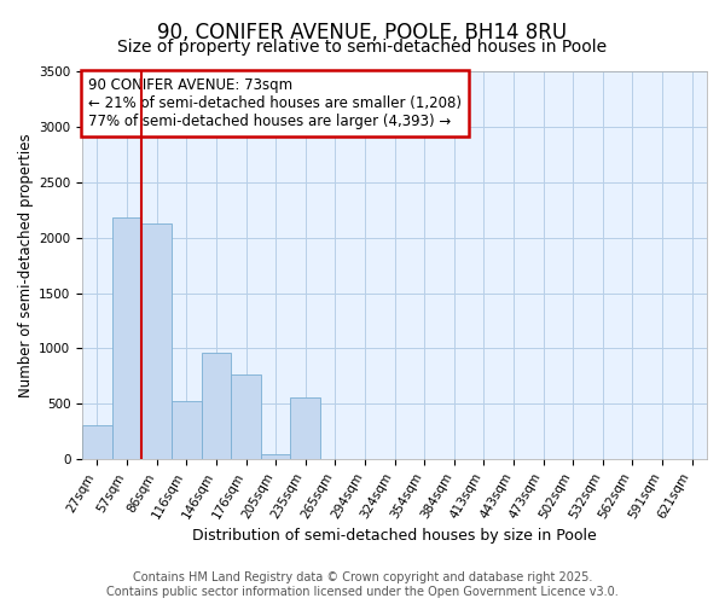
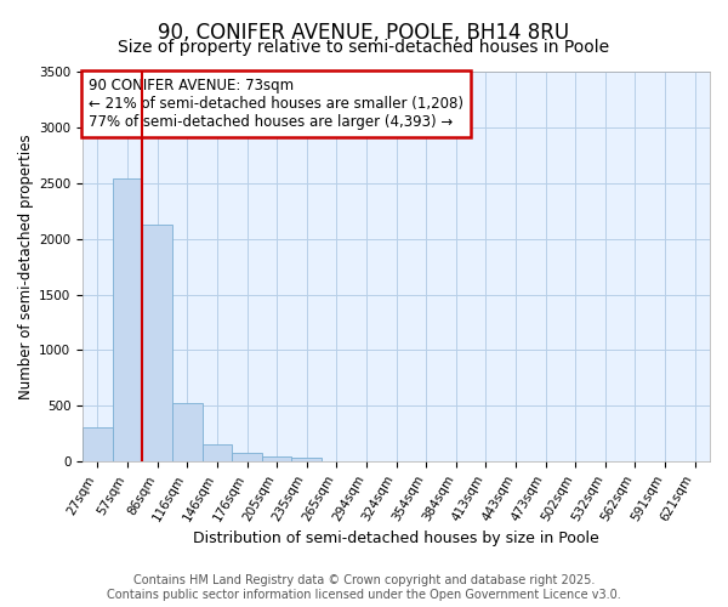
57sqm: 2180 -> 2540
146sqm: 960 -> 150
176sqm: 760 -> 80
235sqm: 560 -> 30
